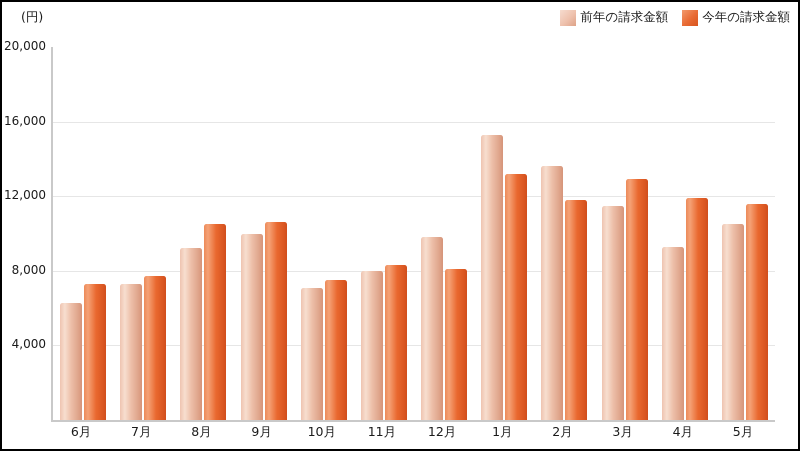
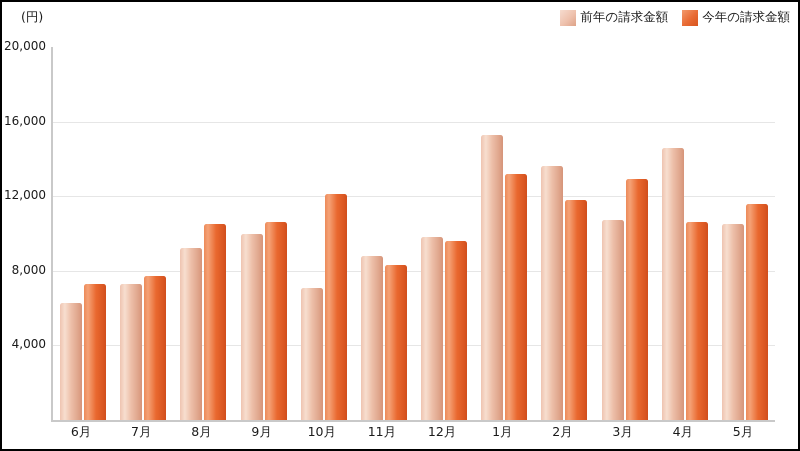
今年の請求金額/10月: 7500 -> 12100
前年の請求金額/11月: 8000 -> 8800
今年の請求金額/12月: 8100 -> 9600
前年の請求金額/3月: 11500 -> 10700
前年の請求金額/4月: 9300 -> 14600
今年の請求金額/4月: 11900 -> 10600
